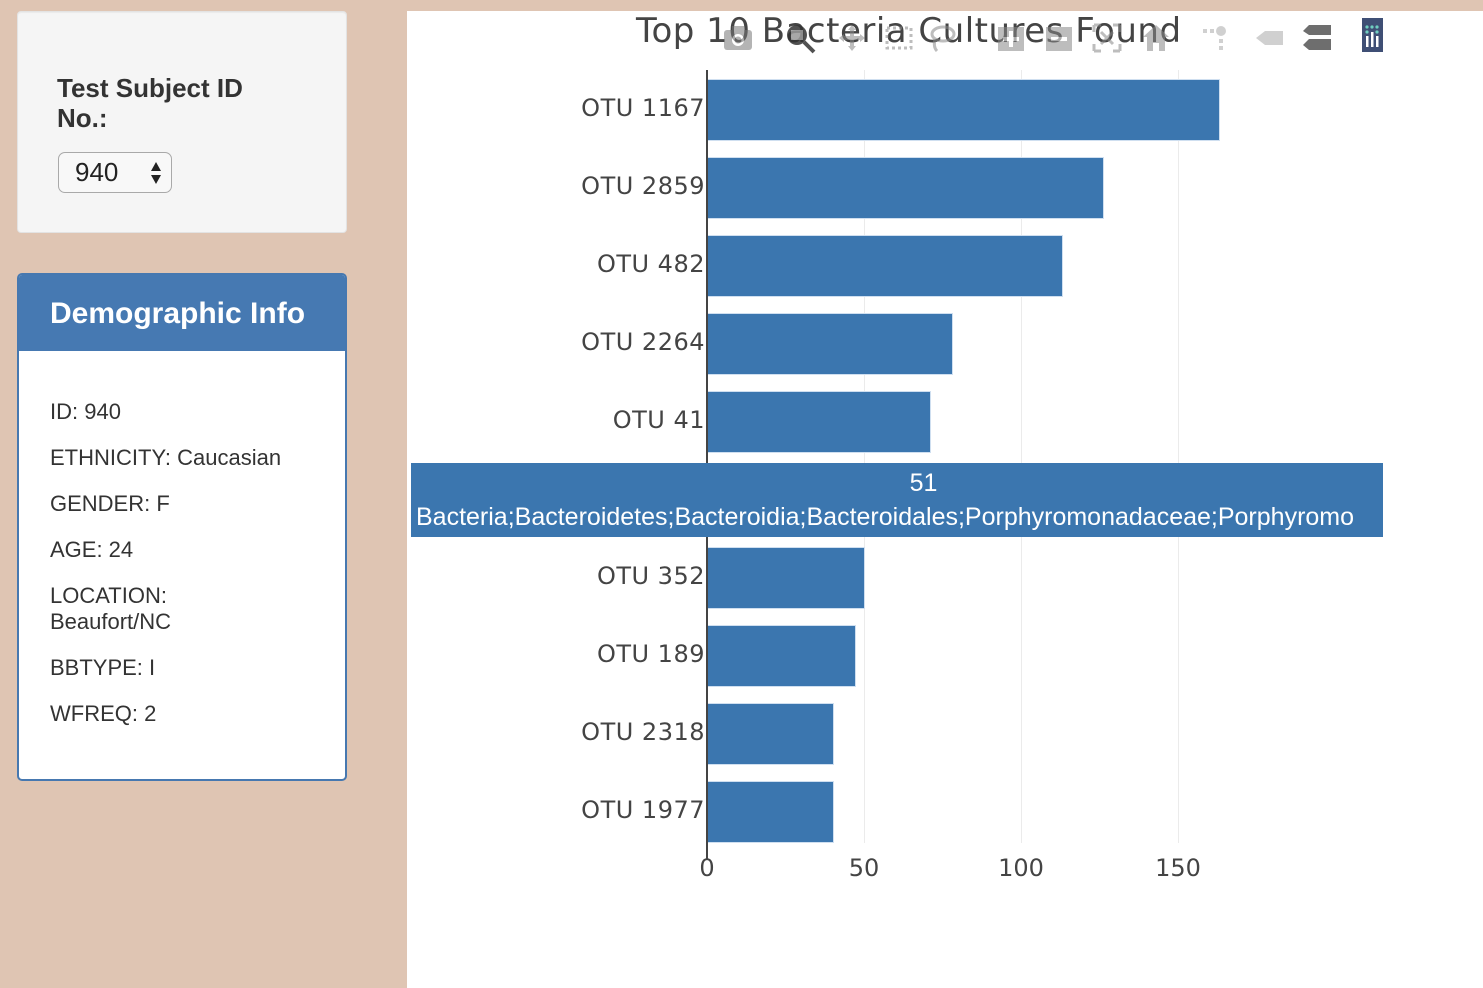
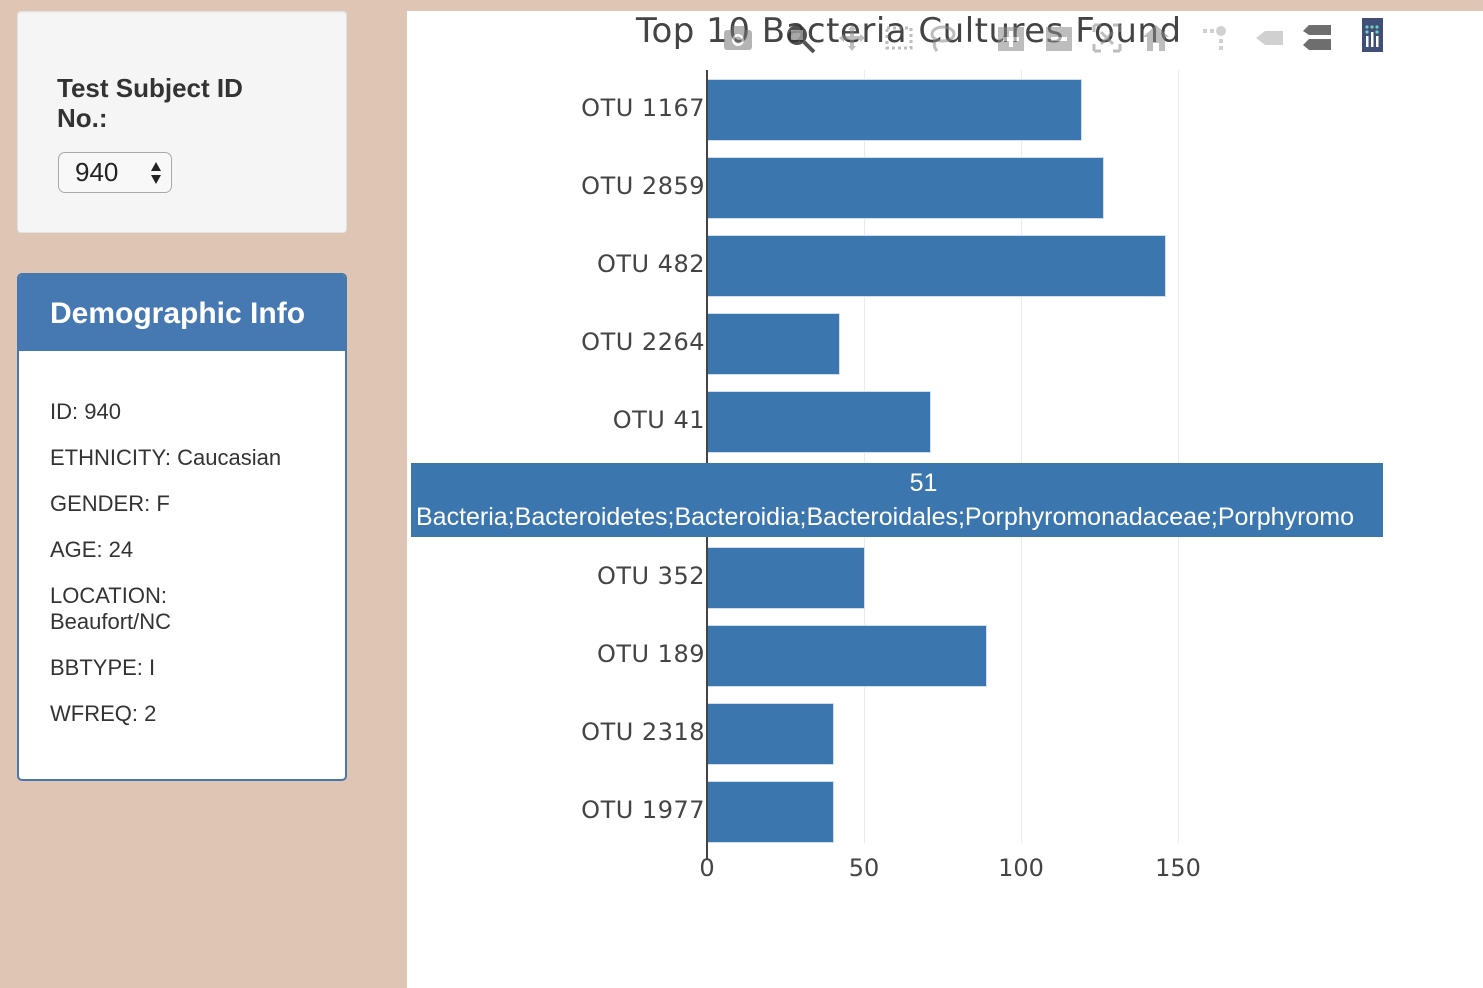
OTU 1167: 163 -> 119
OTU 482: 113 -> 146
OTU 2264: 78 -> 42
OTU 189: 47 -> 89
